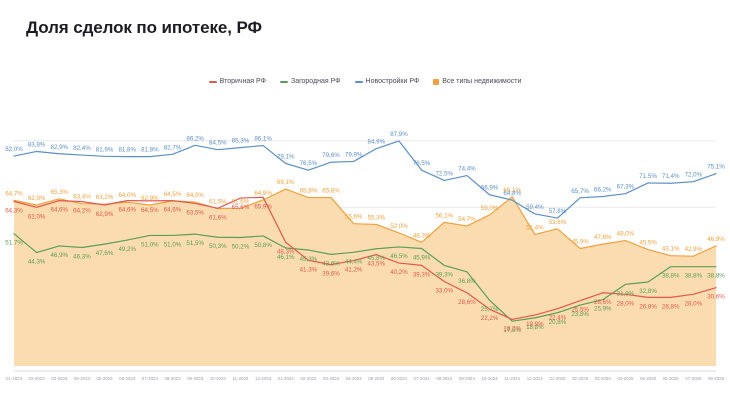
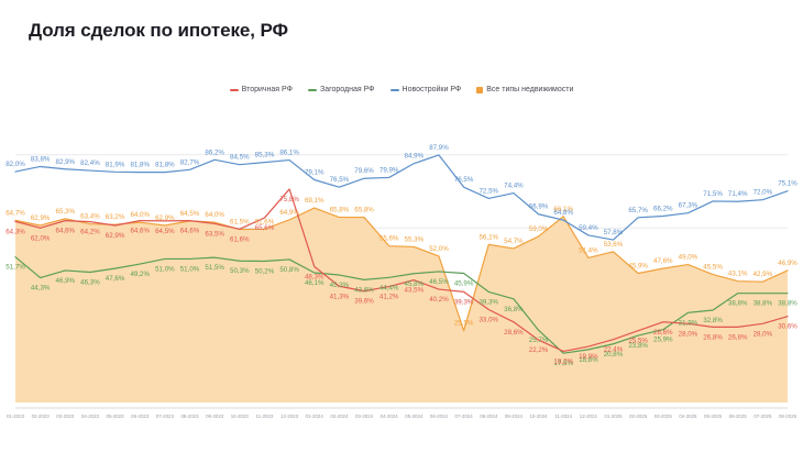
Вторичная РФ/12-2023: 65,9% -> 75,8%
Все типы недвижимости/07-2024: 48,3% -> 25,5%
